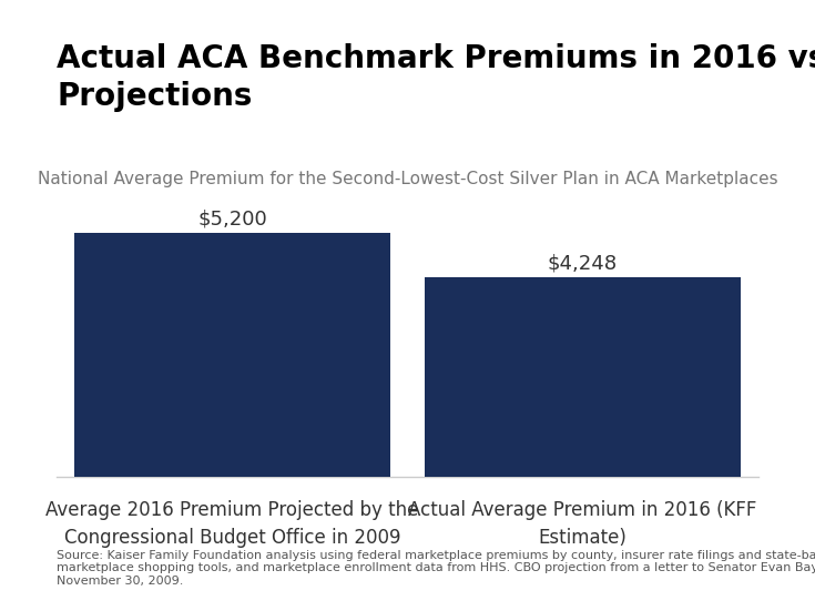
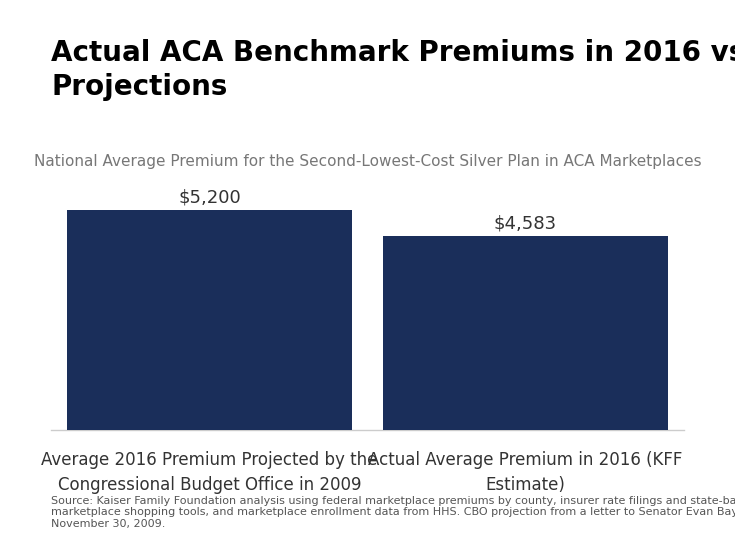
Actual Average Premium in 2016 (KFF Estimate): $4,248 -> $4,583
